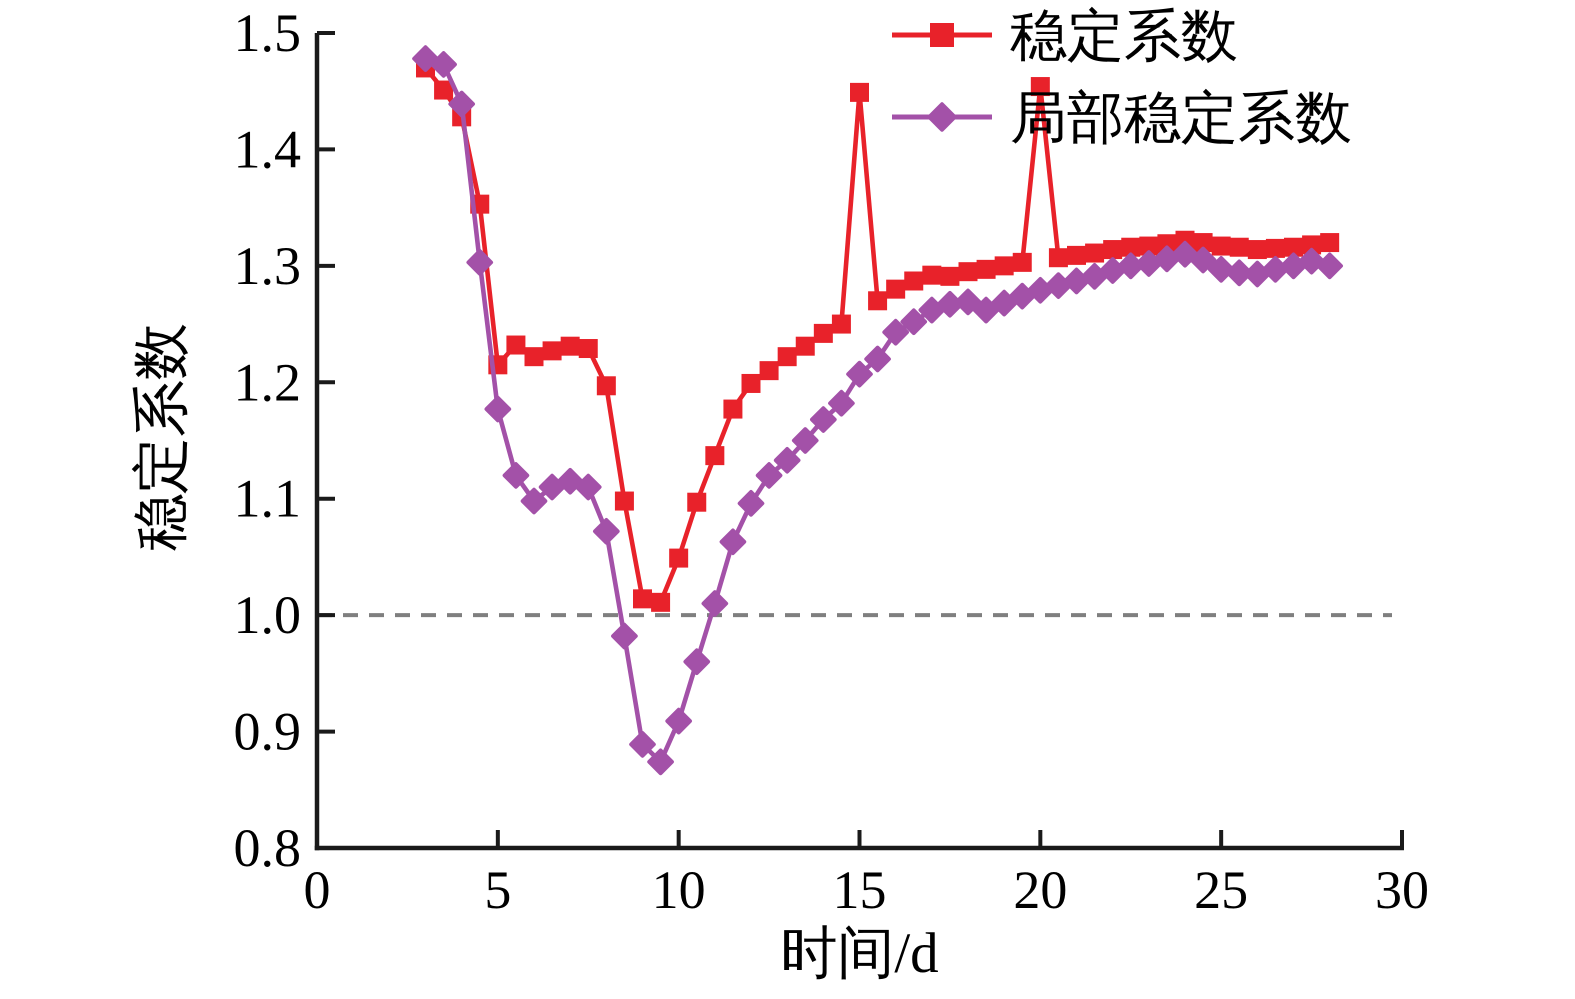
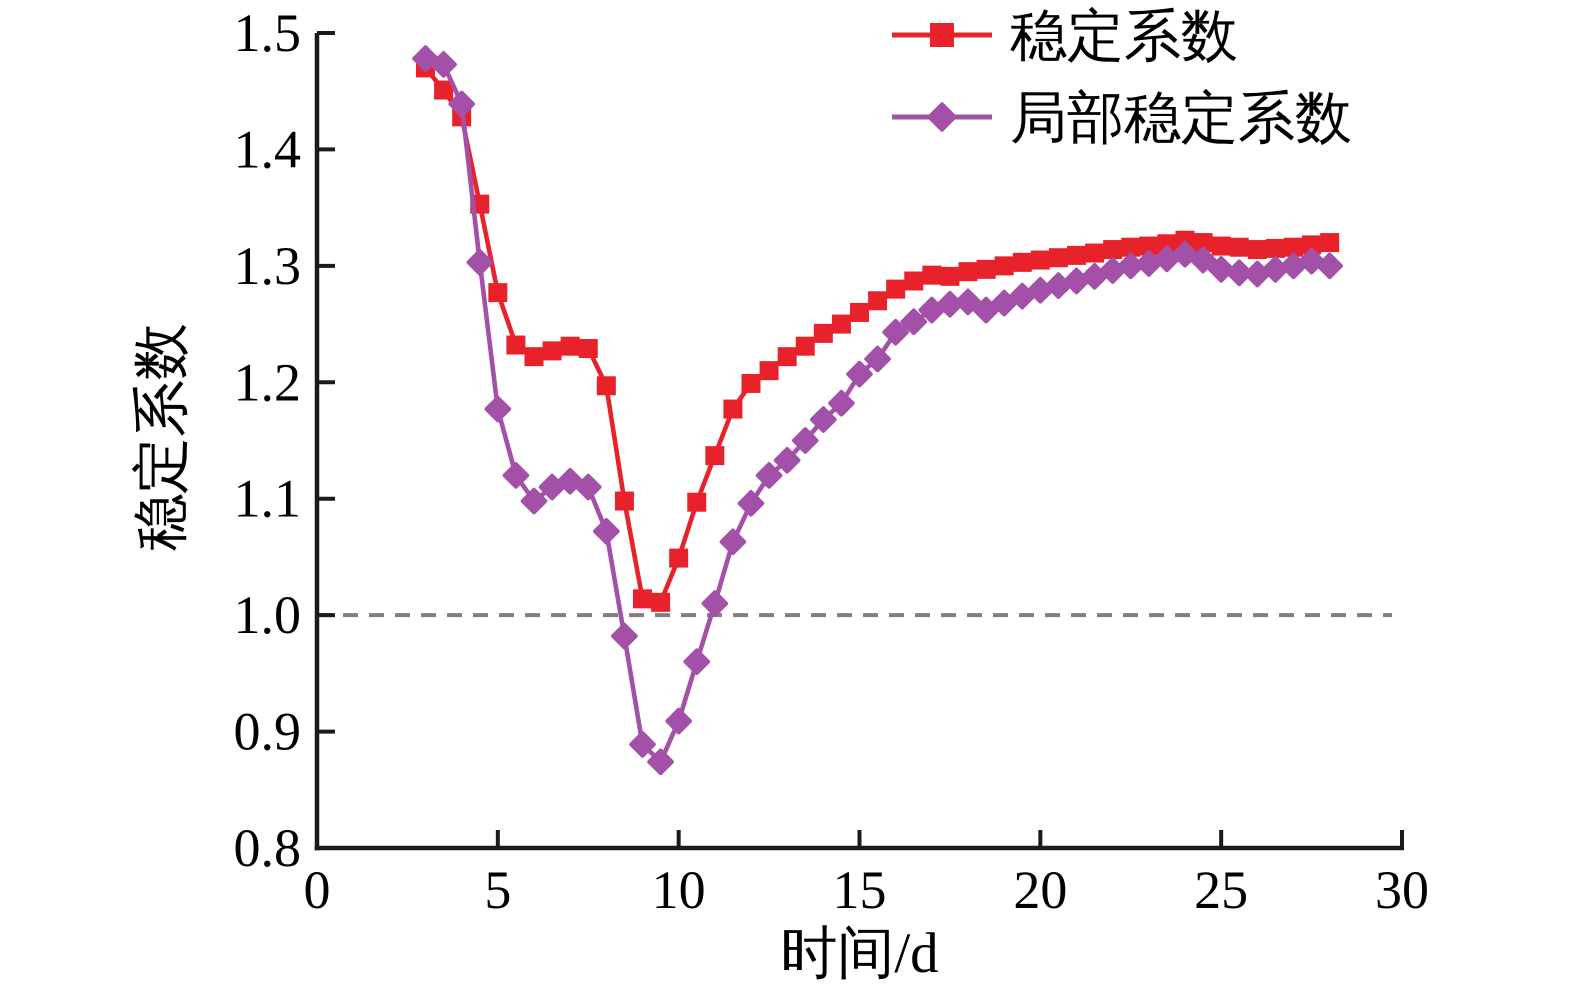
稳定系数/5: 1.215 -> 1.277
稳定系数/15: 1.449 -> 1.260
稳定系数/20: 1.454 -> 1.305
